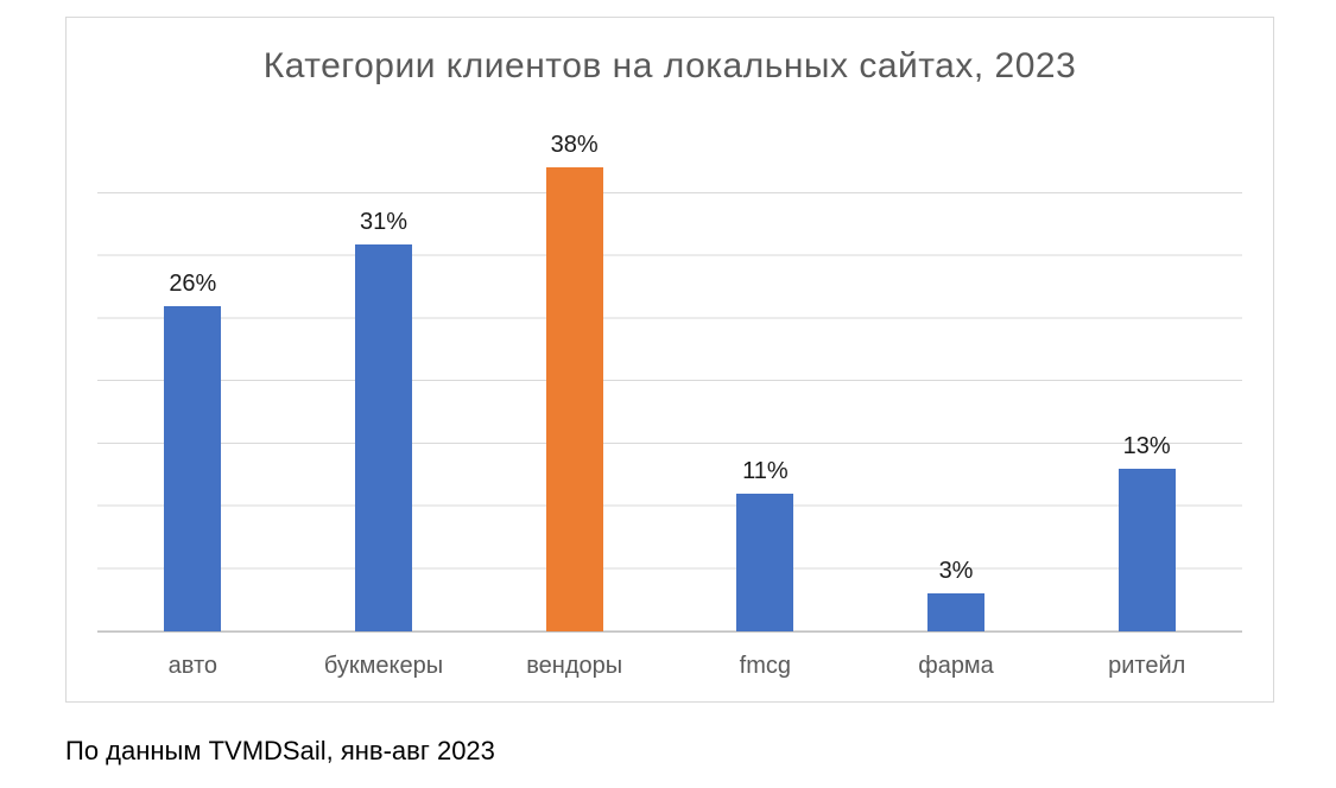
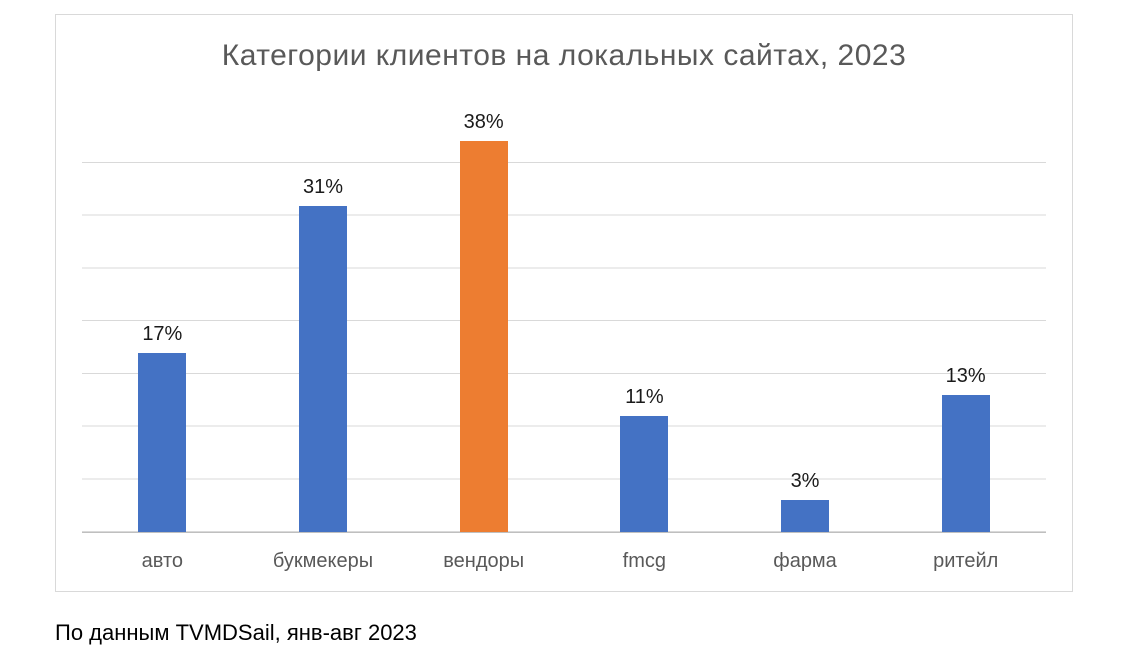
авто: 26% -> 17%
